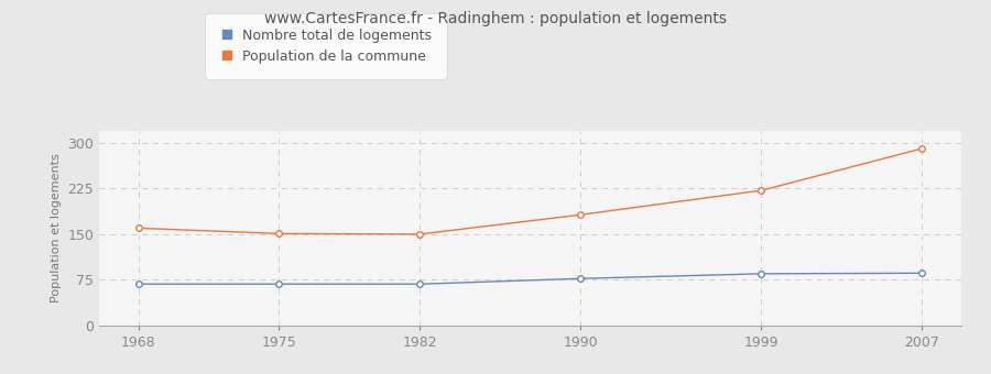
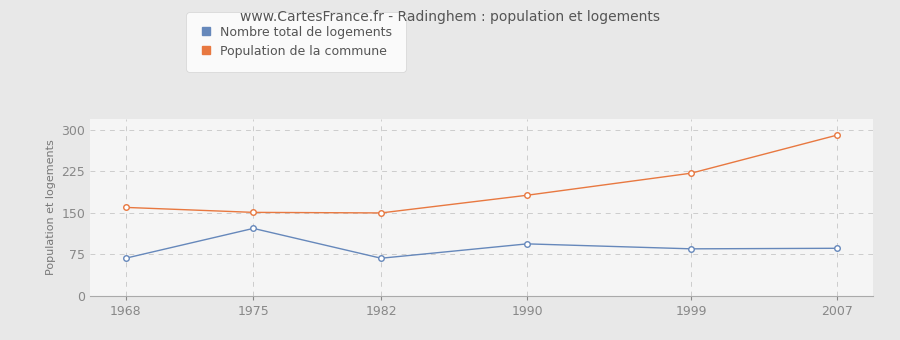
Nombre total de logements/1975: 68 -> 122
Nombre total de logements/1990: 77 -> 94
